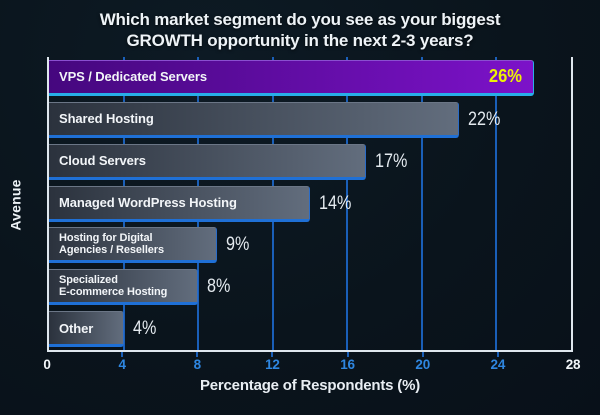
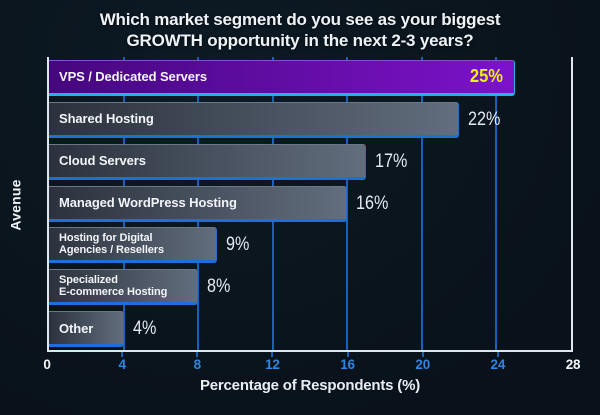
VPS / Dedicated Servers: 26% -> 25%
Managed WordPress Hosting: 14% -> 16%
